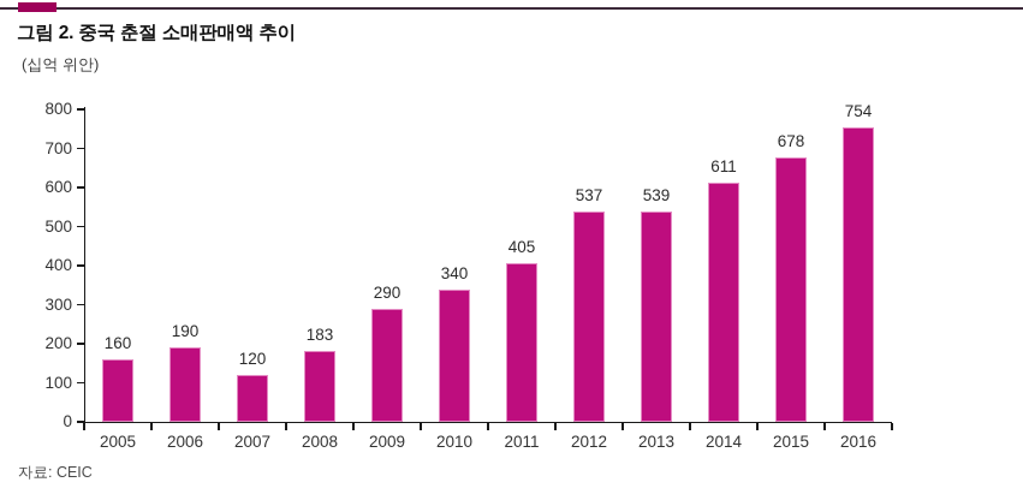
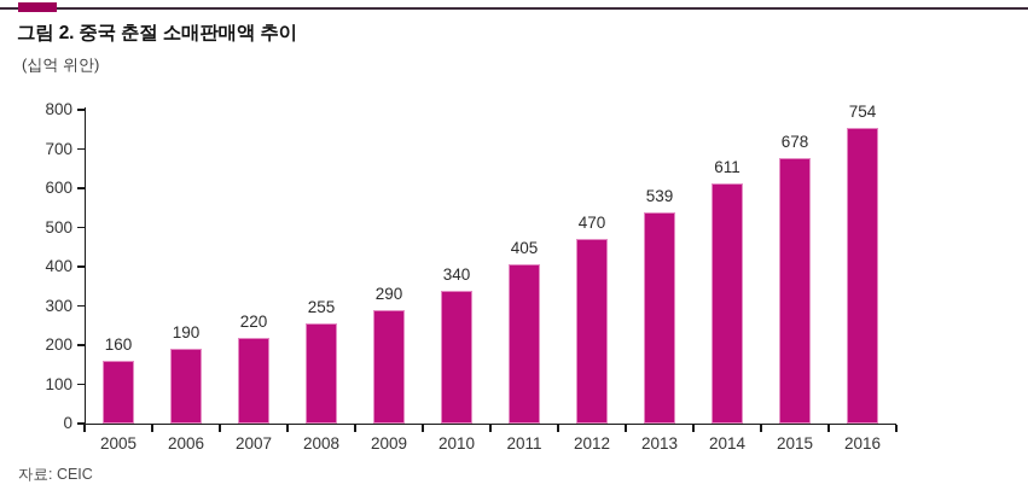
2007: 120 -> 220
2008: 183 -> 255
2012: 537 -> 470
